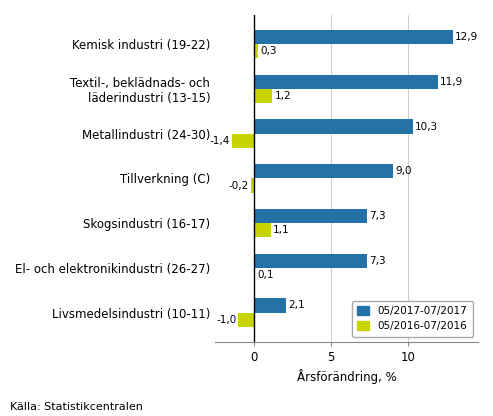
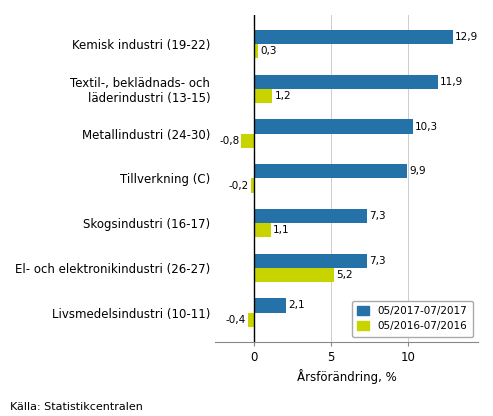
05/2016-07/2016/Metallindustri (24-30): -1,4 -> -0,8
05/2017-07/2017/Tillverkning (C): 9,0 -> 9,9
05/2016-07/2016/El- och elektronikindustri (26-27): 0,1 -> 5,2
05/2016-07/2016/Livsmedelsindustri (10-11): -1,0 -> -0,4
